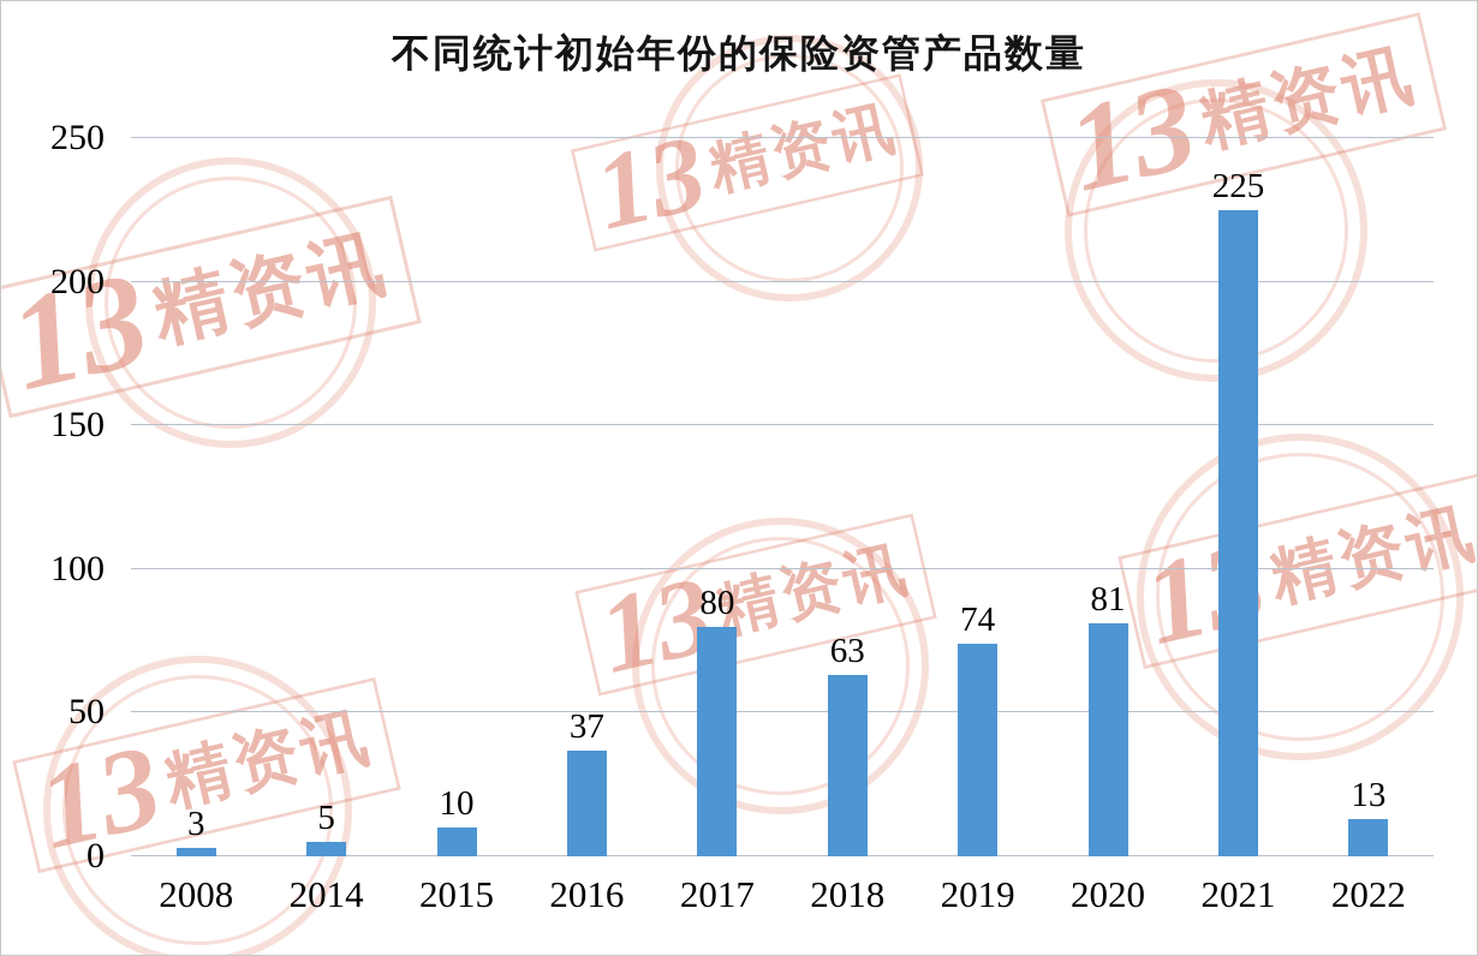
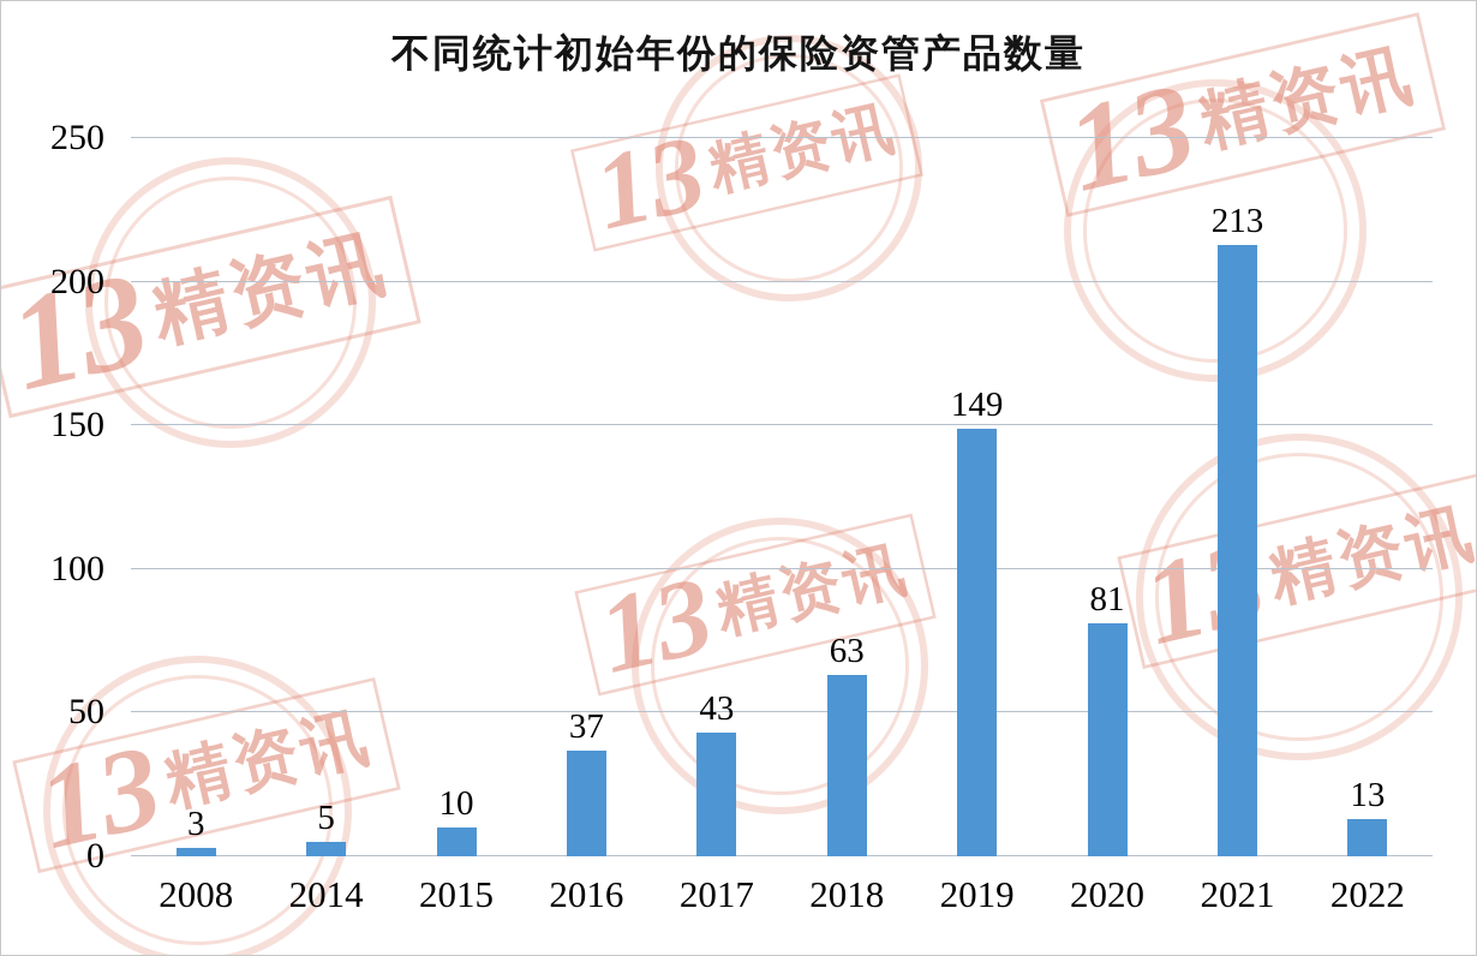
2017: 80 -> 43
2019: 74 -> 149
2021: 225 -> 213
